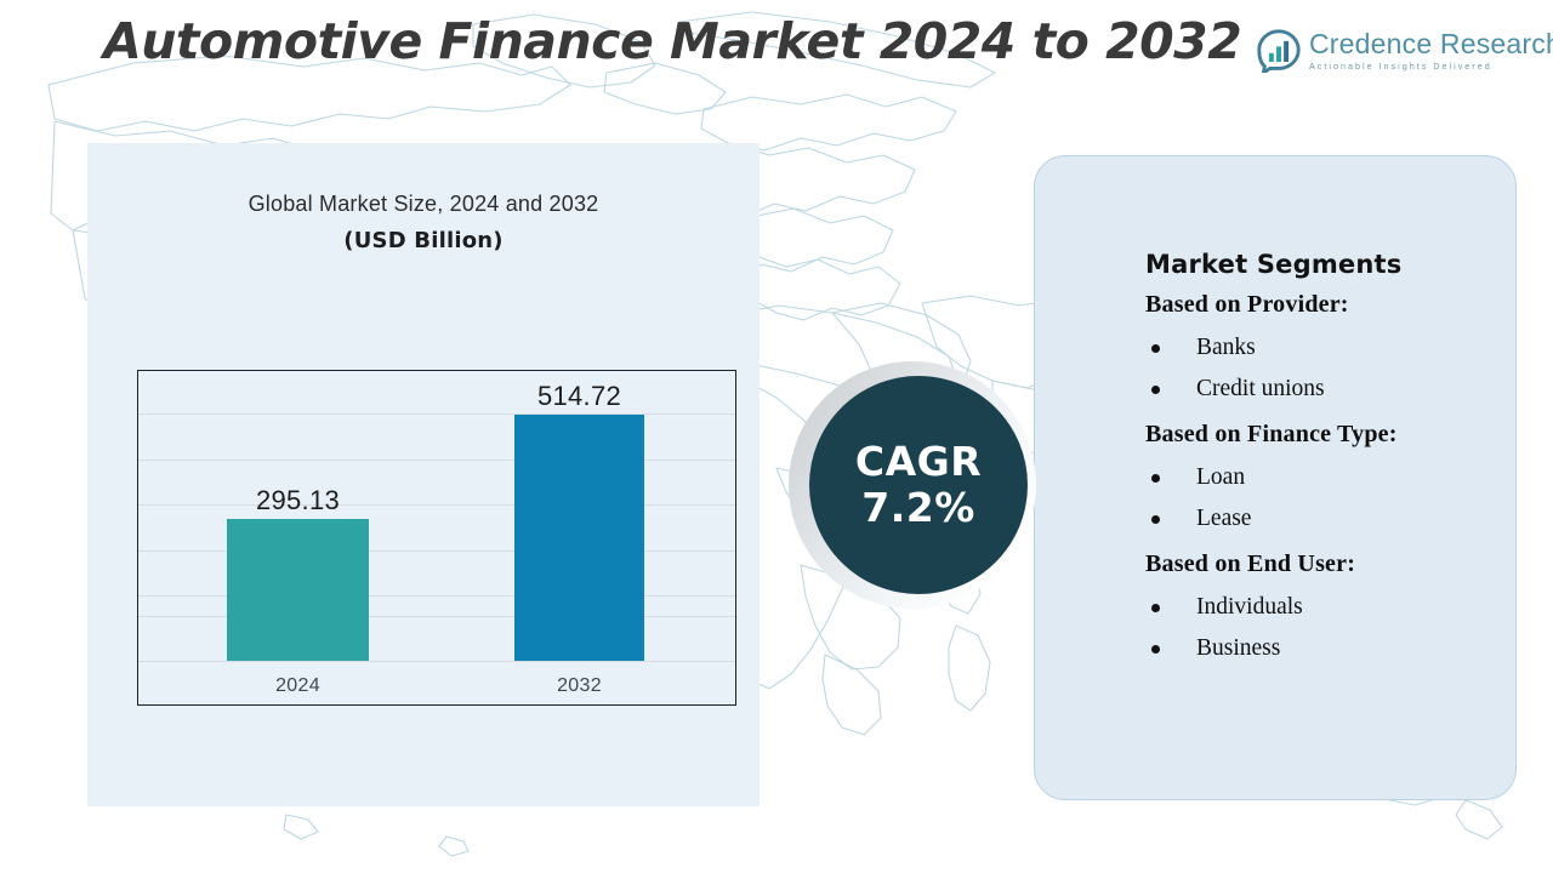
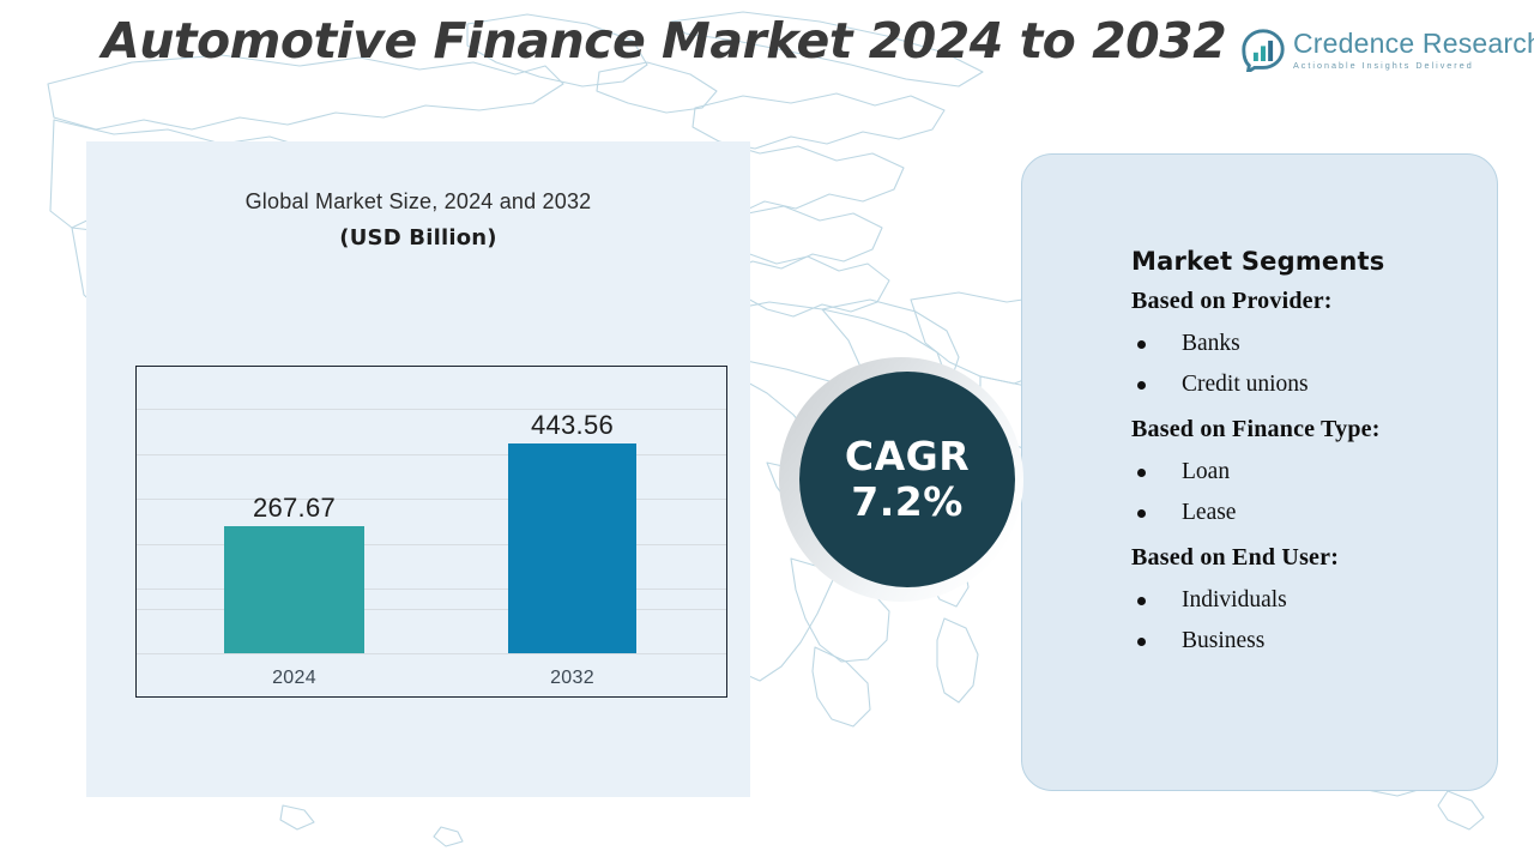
2024: 295.13 -> 267.67
2032: 514.72 -> 443.56
